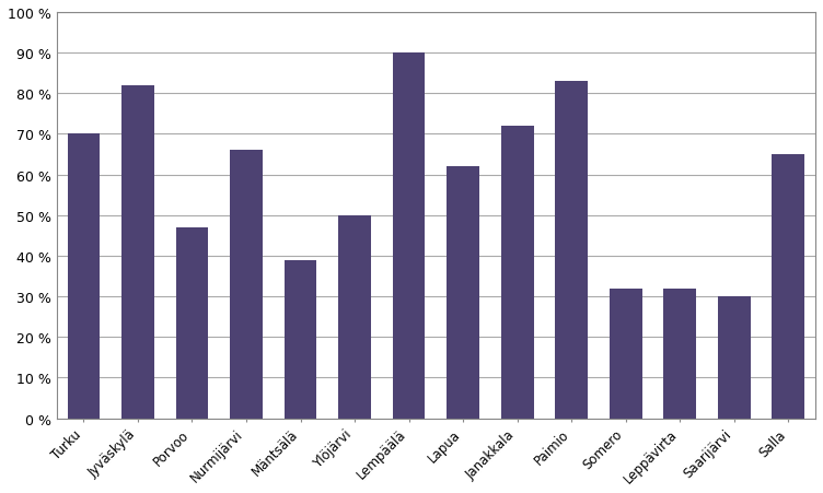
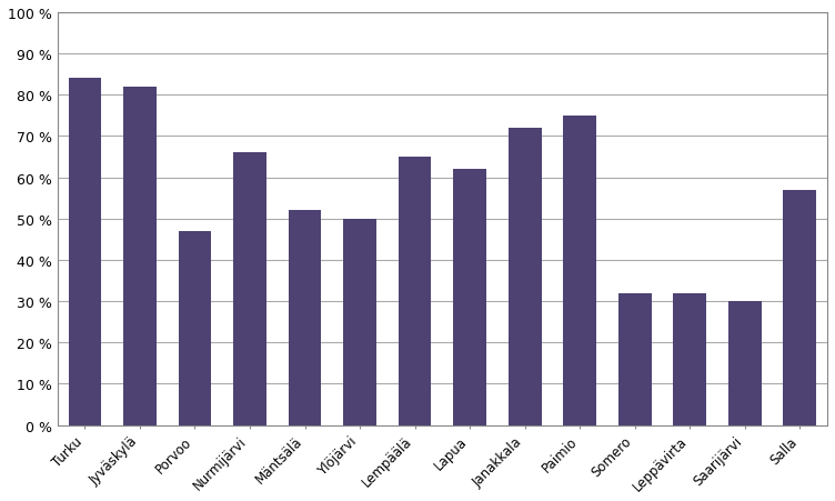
Turku: 70 % -> 84 %
Mäntsälä: 39 % -> 52 %
Lempäälä: 90 % -> 65 %
Paimio: 83 % -> 75 %
Salla: 65 % -> 57 %
